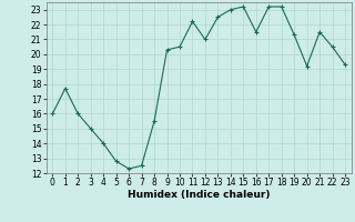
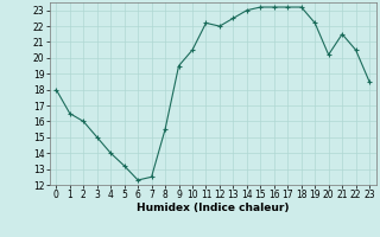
0: 16.0 -> 18.0
1: 17.7 -> 16.5
5: 12.8 -> 13.2
9: 20.3 -> 19.5
12: 21.0 -> 22.0
16: 21.5 -> 23.2
19: 21.3 -> 22.2
20: 19.2 -> 20.2
23: 19.3 -> 18.5
